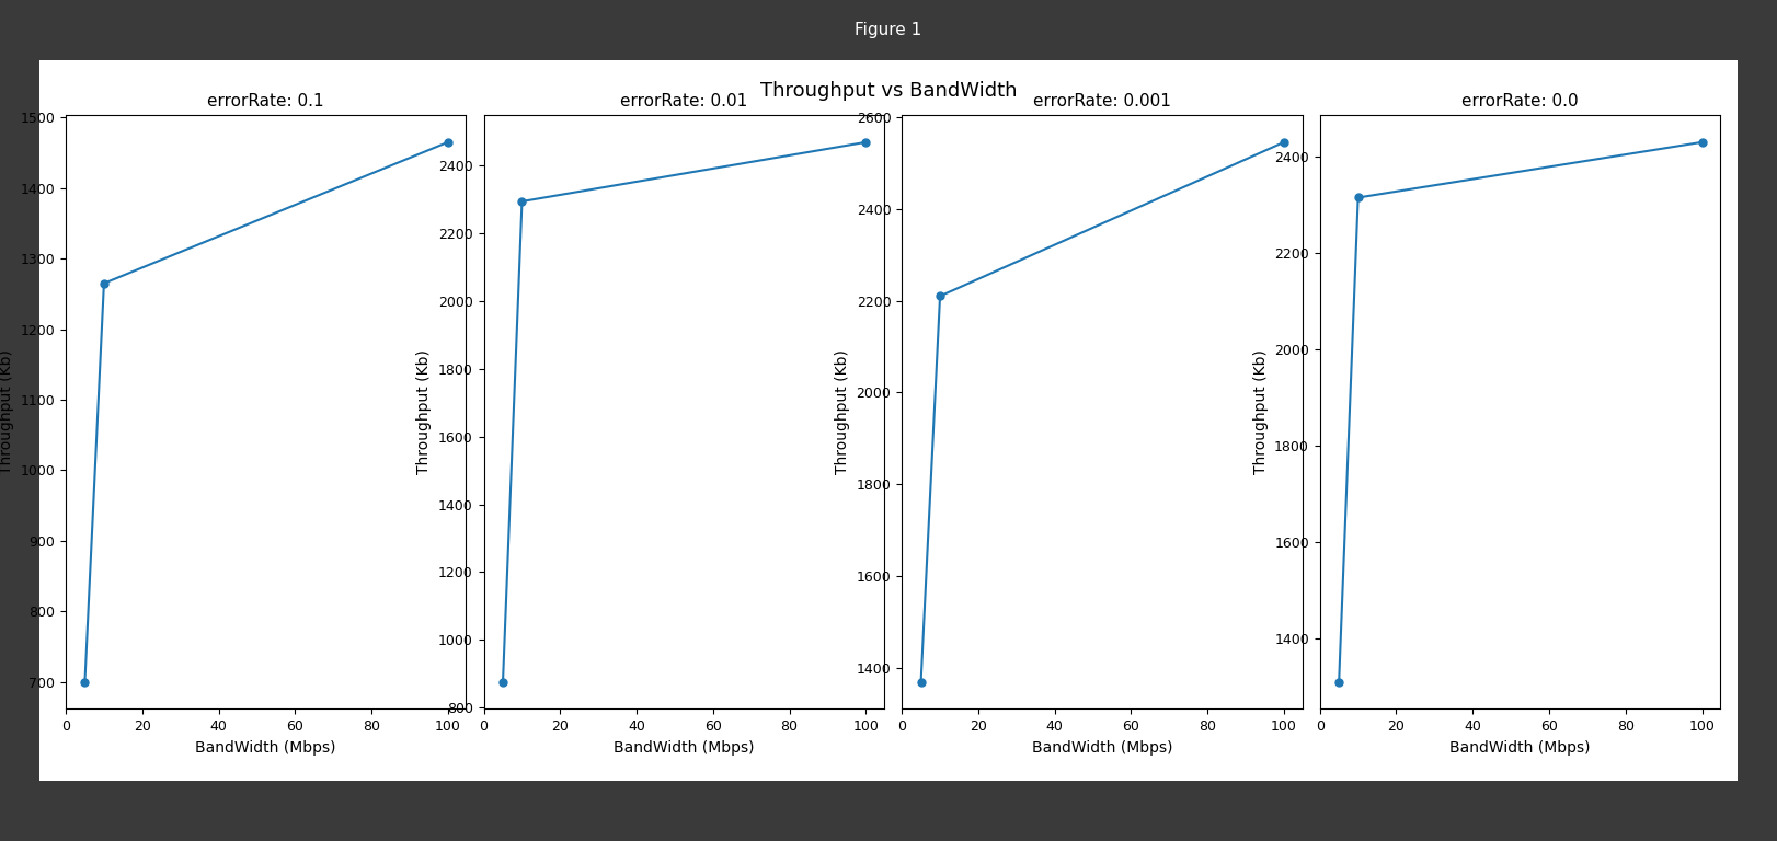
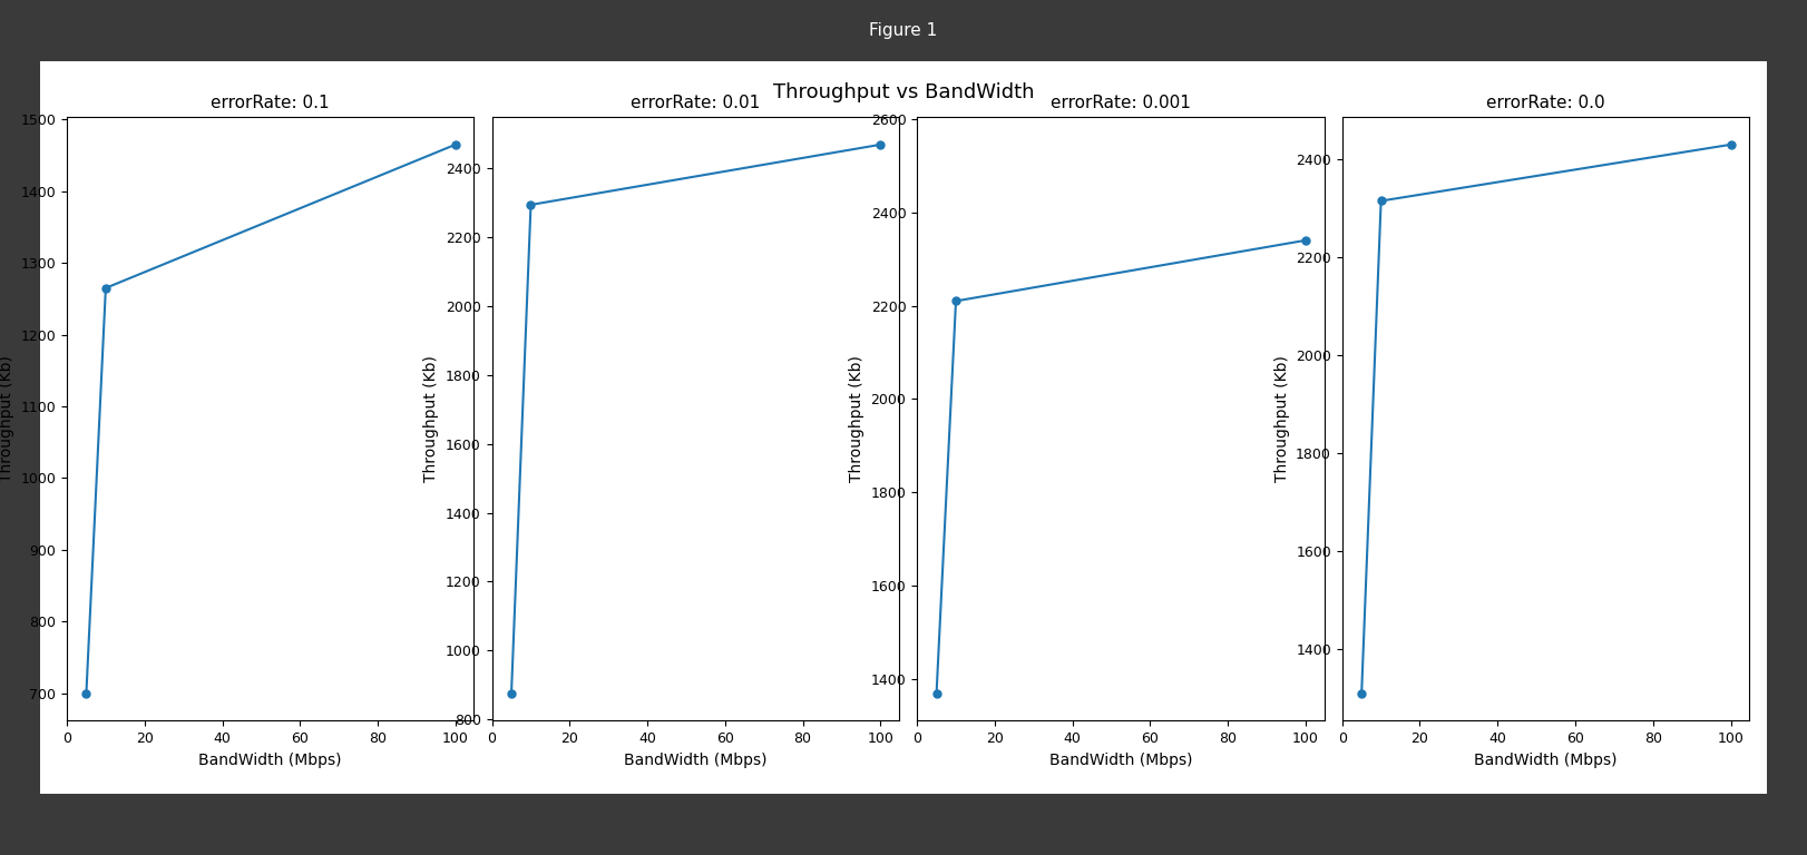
errorRate: 0.001/100: 2545 -> 2340
